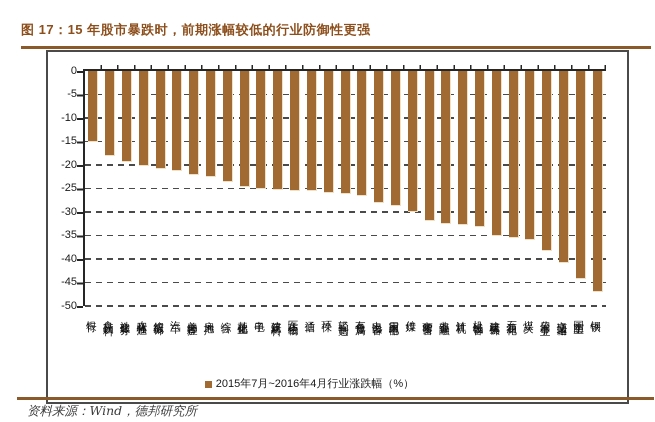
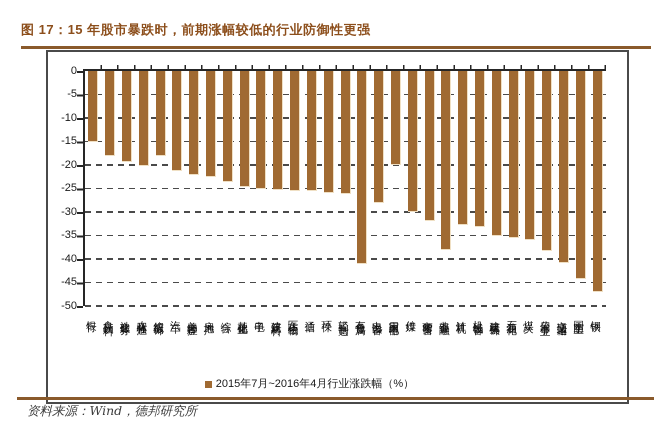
纺织服饰: -21 -> -18
有色金属: -26 -> -41
家用电器: -29 -> -20
非银金融: -33 -> -38
